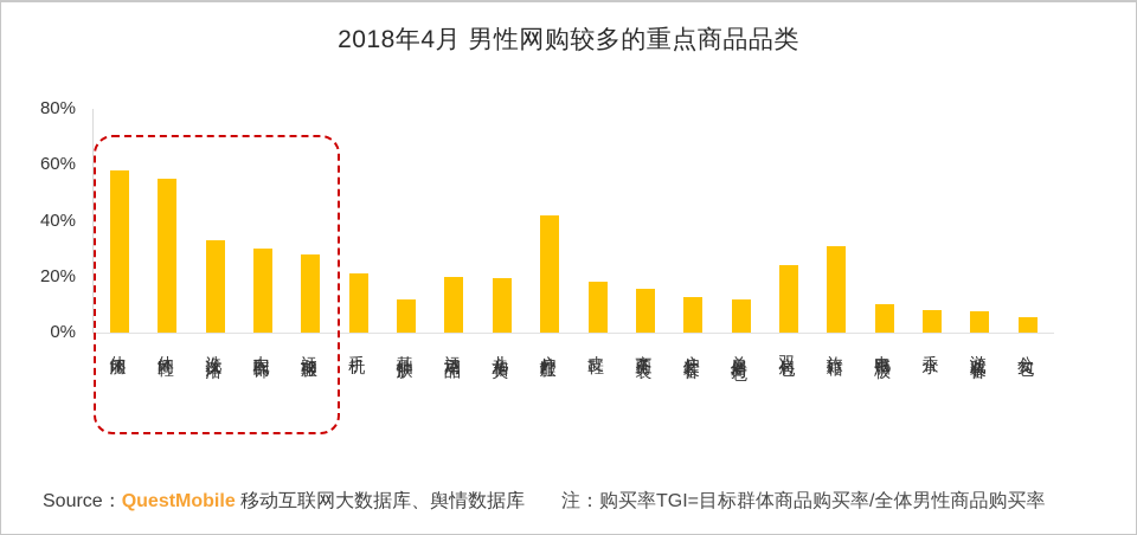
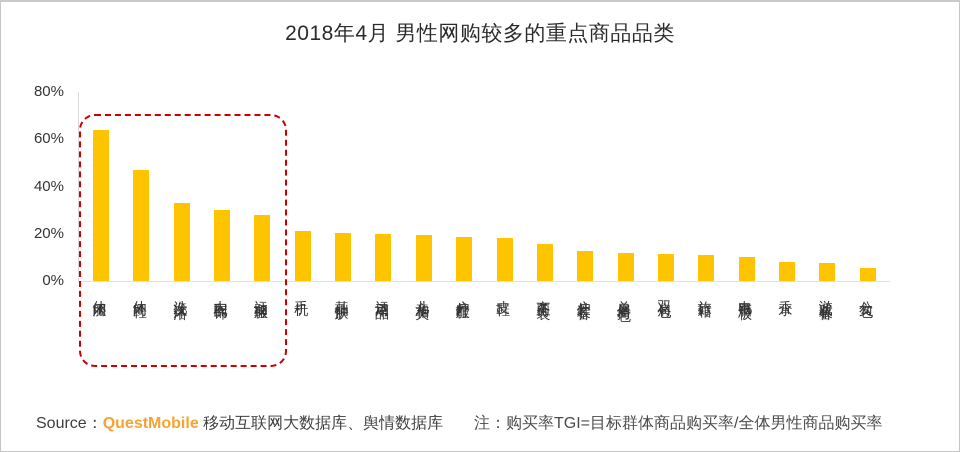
休闲服: 58% -> 64%
休闲鞋: 55% -> 47%
基础护肤: 12% -> 20%
户外鞋服: 42% -> 18%
双肩包: 24% -> 12%
旅行箱: 31% -> 11%
